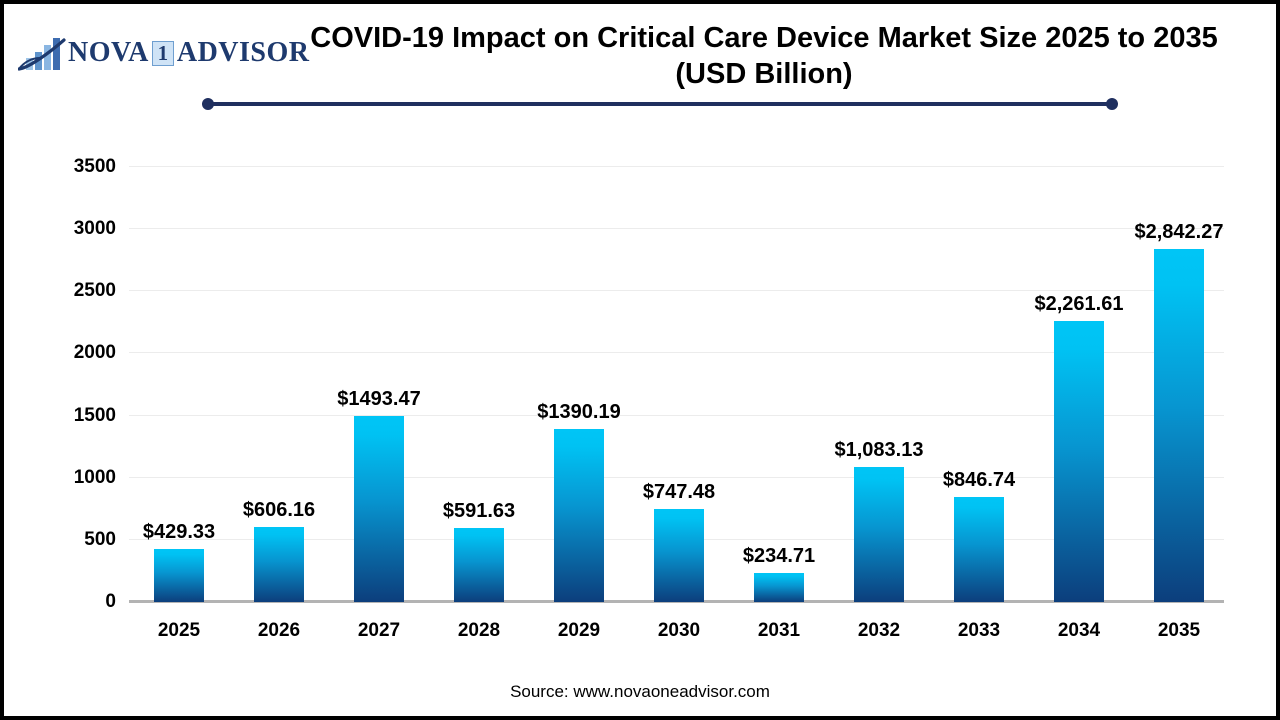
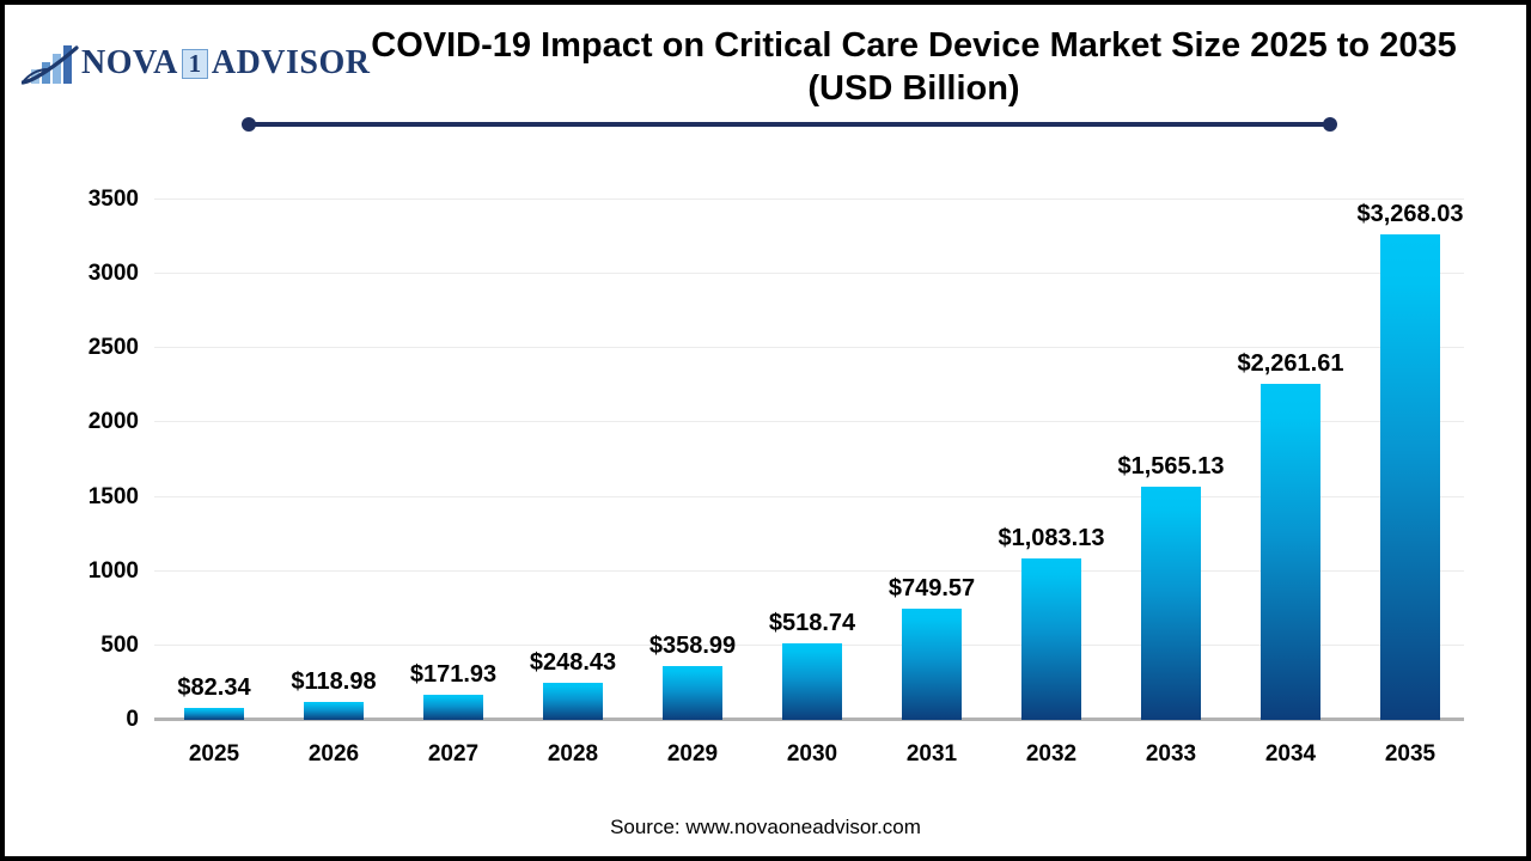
2025: $429.33 -> $82.34
2026: $606.16 -> $118.98
2027: $1493.47 -> $171.93
2028: $591.63 -> $248.43
2029: $1390.19 -> $358.99
2030: $747.48 -> $518.74
2031: $234.71 -> $749.57
2033: $846.74 -> $1,565.13
2035: $2,842.27 -> $3,268.03
